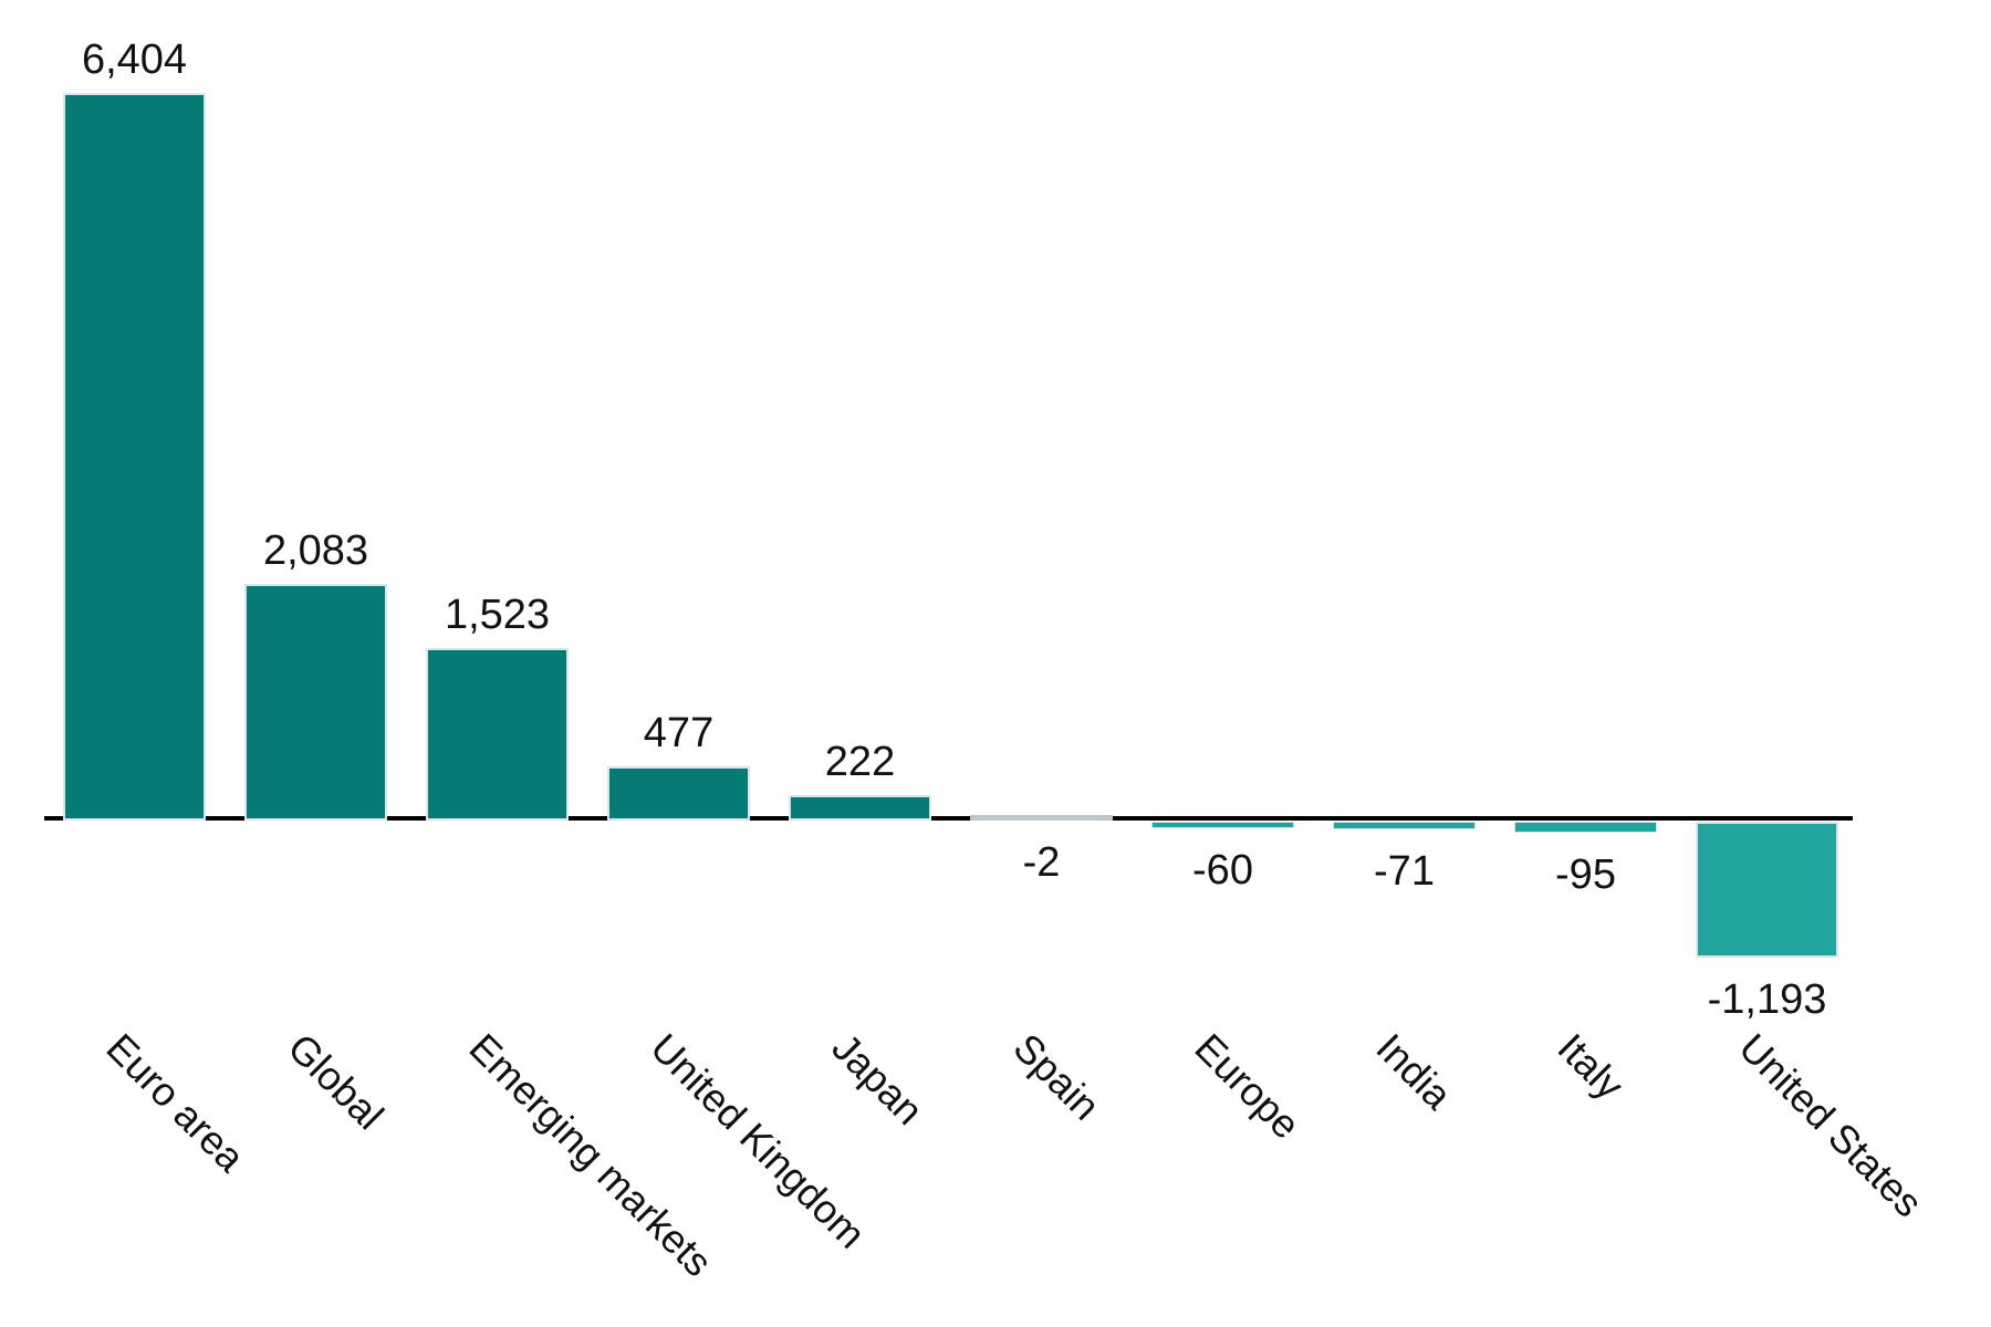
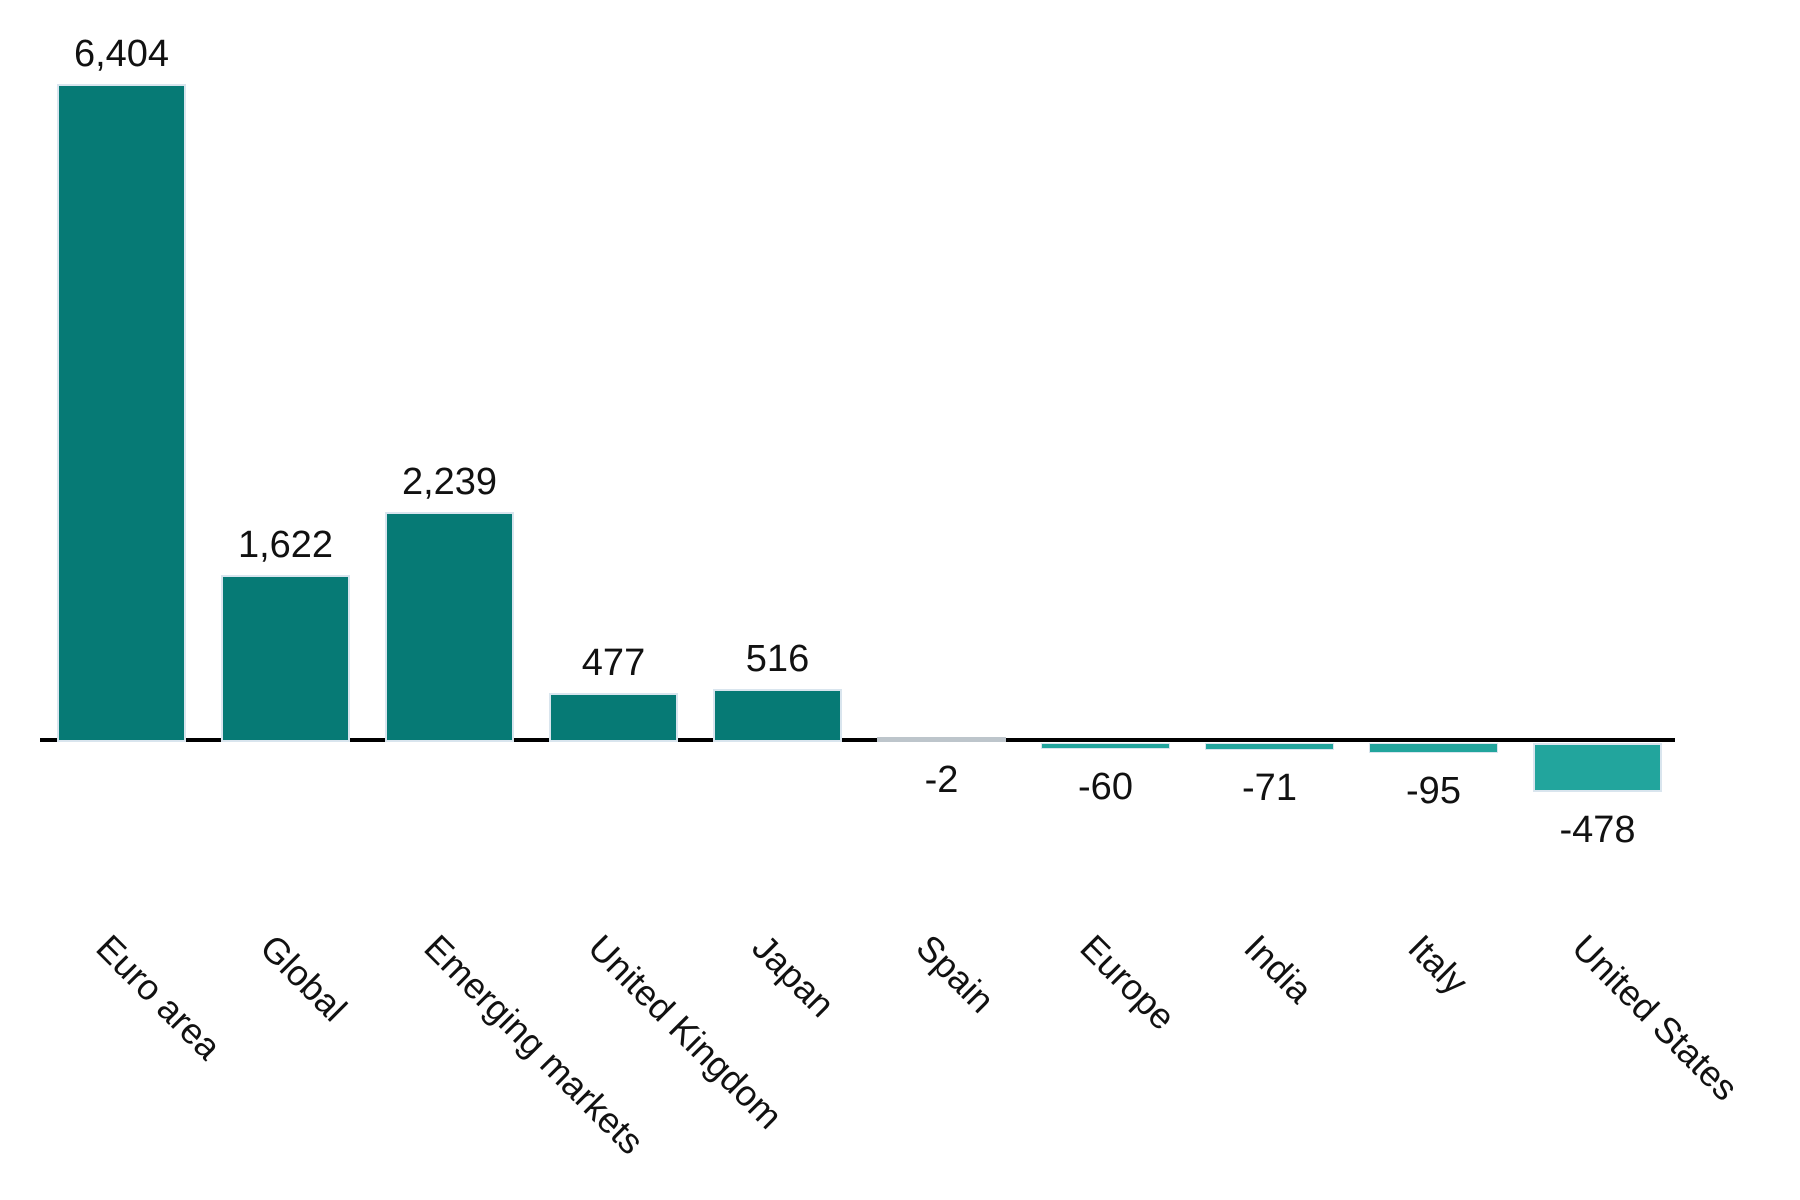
Global: 2,083 -> 1,622
Emerging markets: 1,523 -> 2,239
Japan: 222 -> 516
United States: -1,193 -> -478
